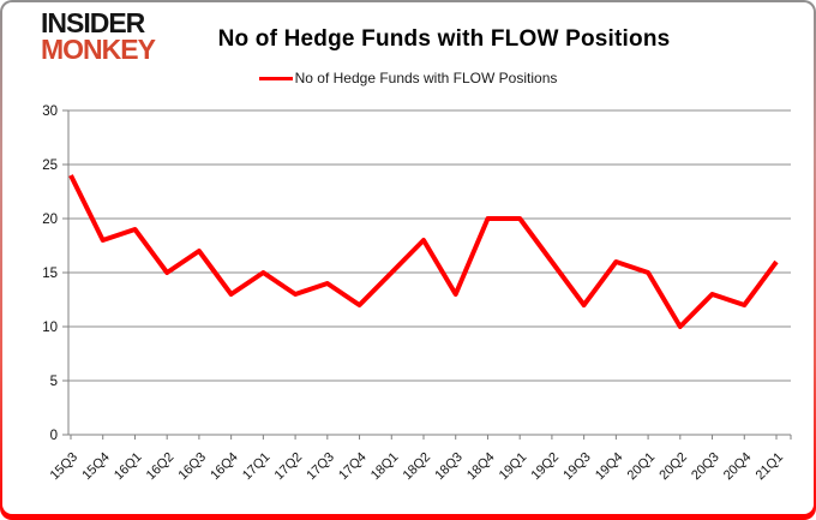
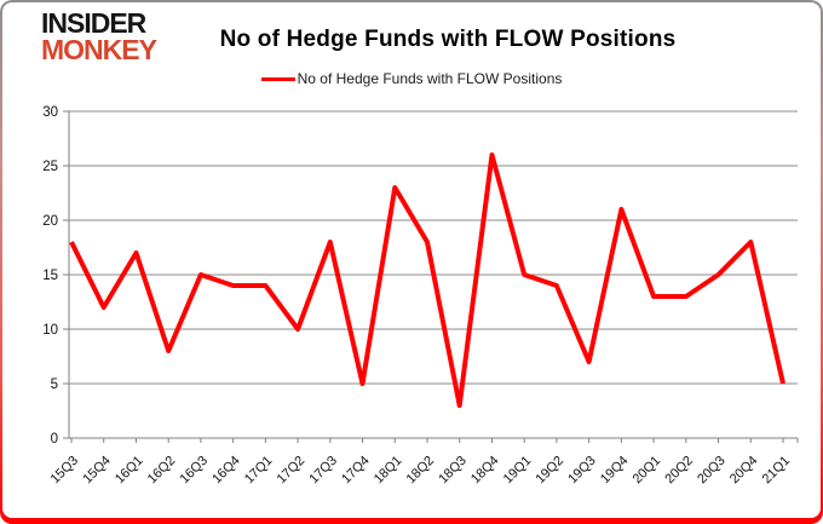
15Q3: 24 -> 18
15Q4: 18 -> 12
16Q1: 19 -> 17
16Q2: 15 -> 8
16Q3: 17 -> 15
16Q4: 13 -> 14
17Q1: 15 -> 14
17Q2: 13 -> 10
17Q3: 14 -> 18
17Q4: 12 -> 5
18Q1: 15 -> 23
18Q3: 13 -> 3
18Q4: 20 -> 26
19Q1: 20 -> 15
19Q2: 16 -> 14
19Q3: 12 -> 7
19Q4: 16 -> 21
20Q1: 15 -> 13
20Q2: 10 -> 13
20Q3: 13 -> 15
20Q4: 12 -> 18
21Q1: 16 -> 5
